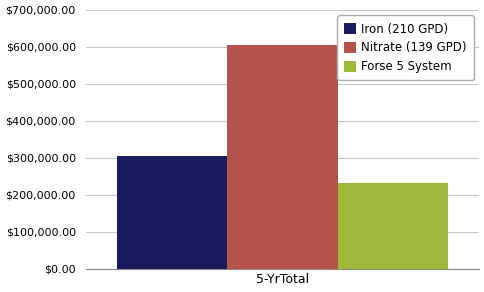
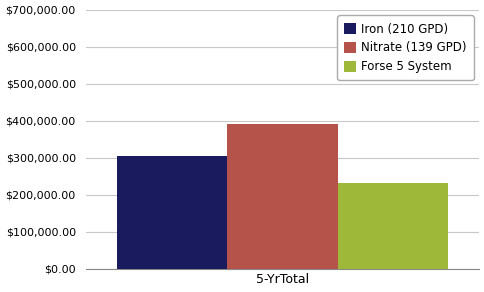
5-YrTotal: $603,000 -> $390,000
